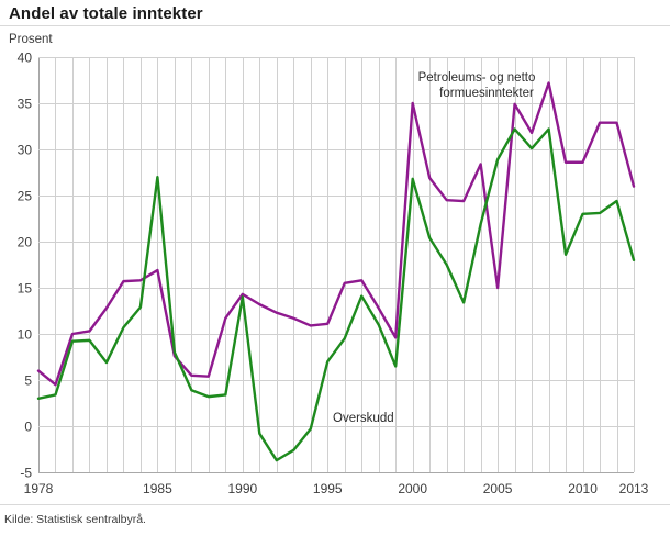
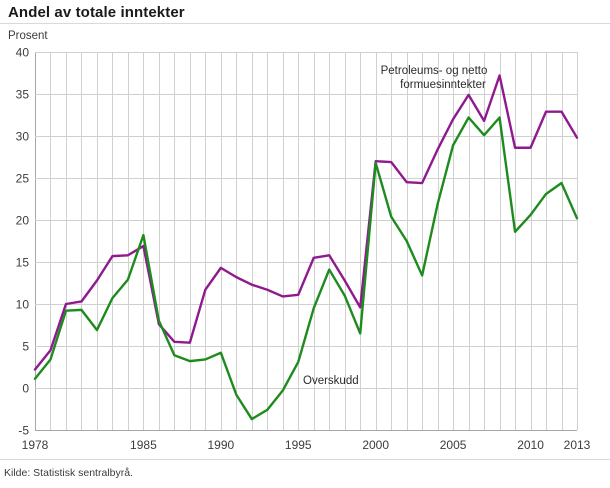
Petroleums- og netto formuesinntekter/1978: 6 -> 2
Overskudd/1978: 3 -> 1
Overskudd/1985: 27 -> 18
Overskudd/1990: 14 -> 4
Overskudd/1995: 7 -> 3
Petroleums- og netto formuesinntekter/2000: 35 -> 27
Petroleums- og netto formuesinntekter/2005: 15 -> 32
Overskudd/2010: 23 -> 21
Petroleums- og netto formuesinntekter/2013: 26 -> 30
Overskudd/2013: 18 -> 20
